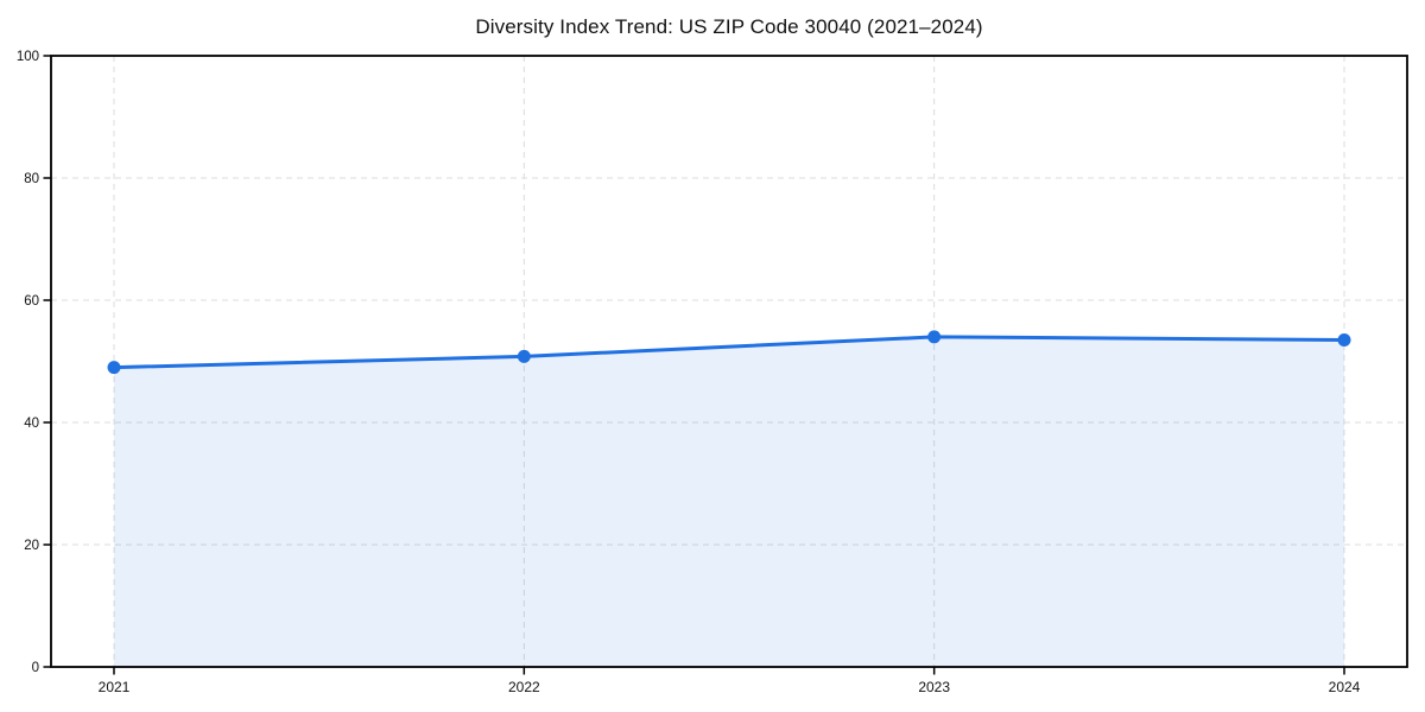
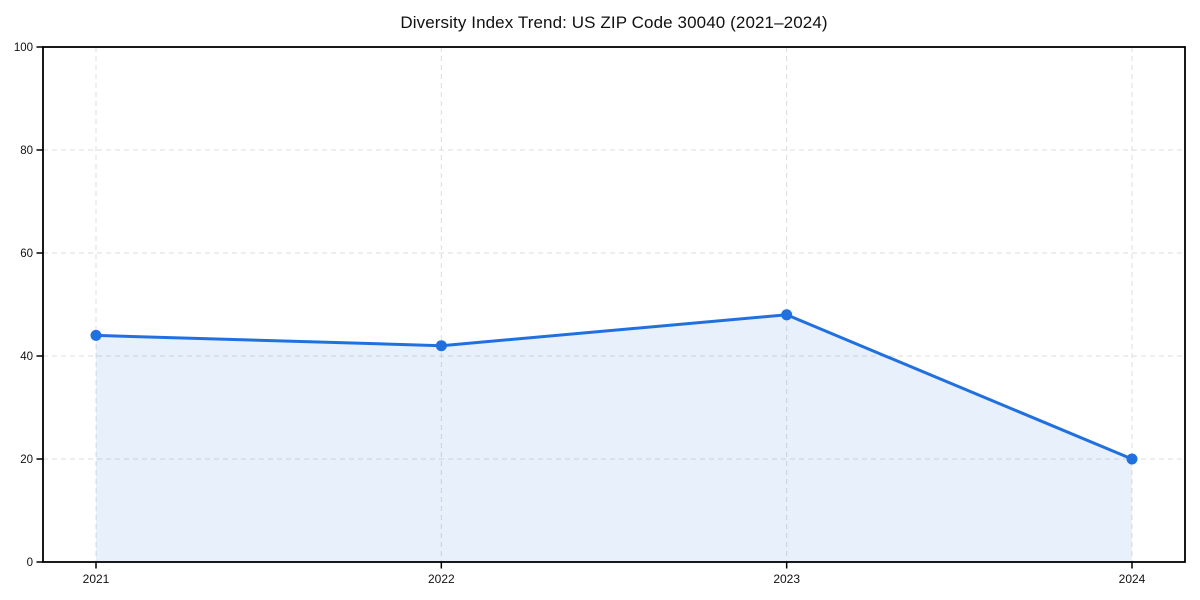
2021: 49 -> 44
2022: 51 -> 42
2023: 54 -> 48
2024: 54 -> 20
